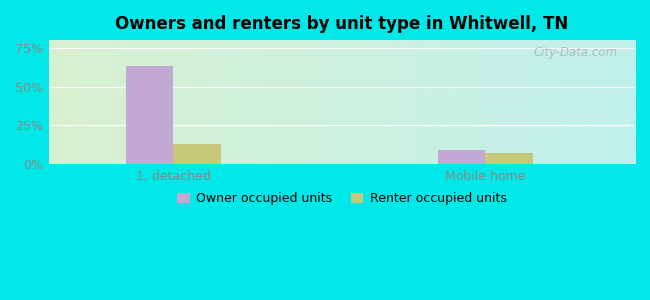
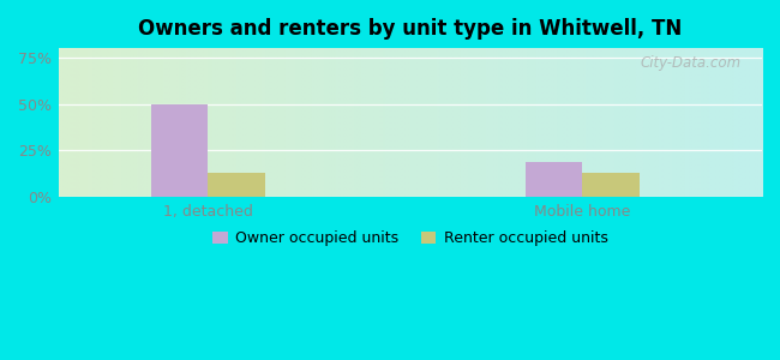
Owner occupied units/1, detached: 63% -> 50%
Owner occupied units/Mobile home: 9% -> 19%
Renter occupied units/Mobile home: 7% -> 13%
